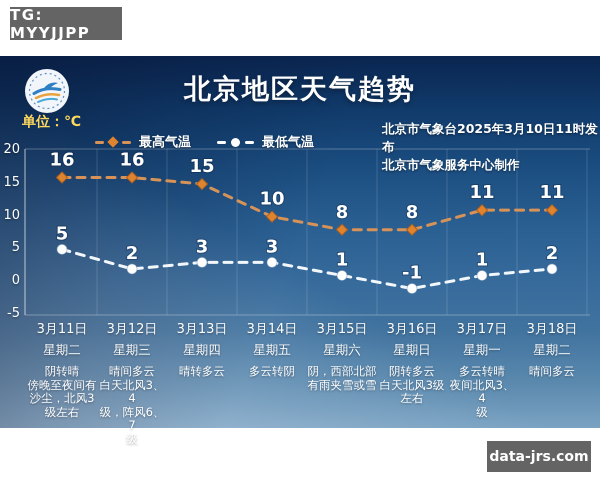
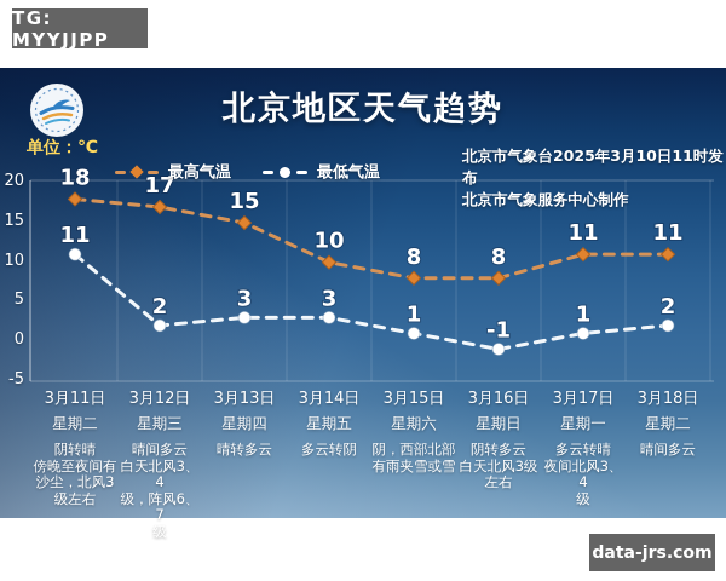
最高气温/3月11日: 16 -> 18
最低气温/3月11日: 5 -> 11
最高气温/3月12日: 16 -> 17
